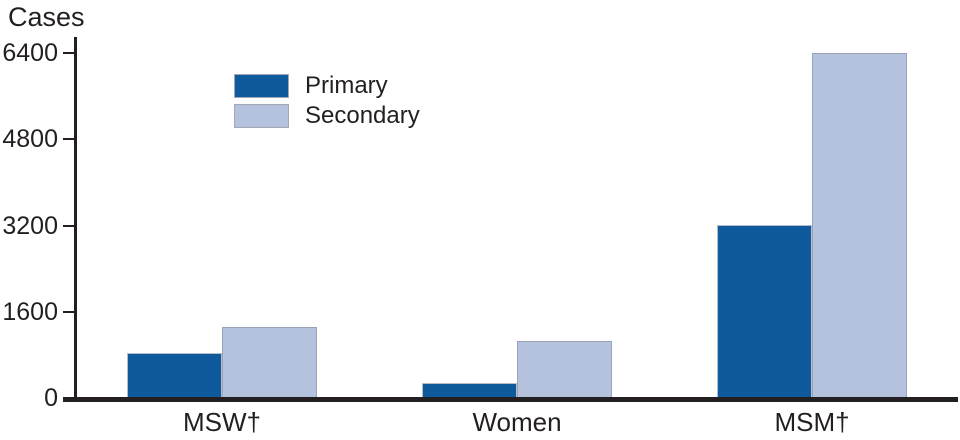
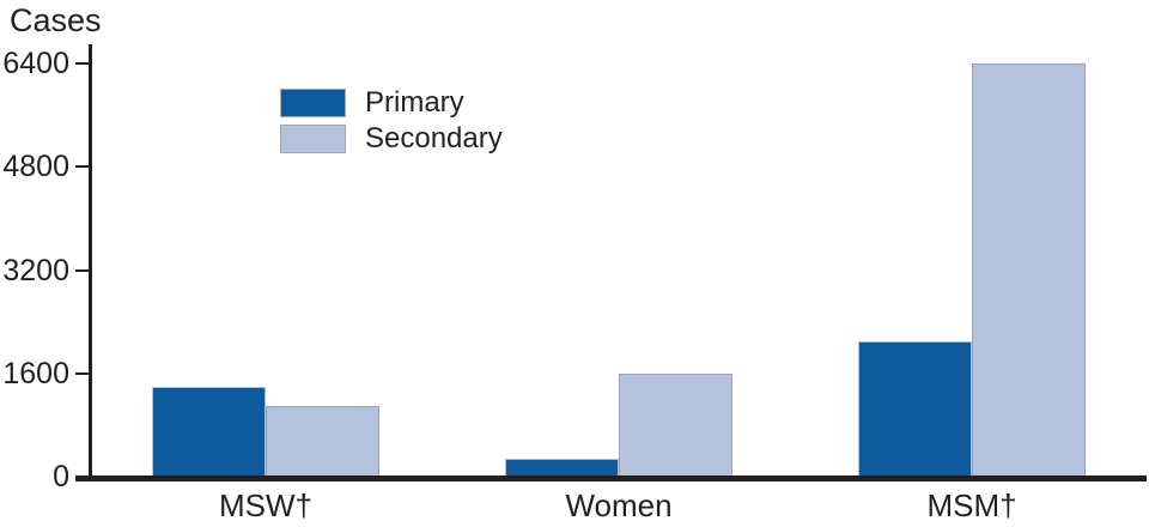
Primary/MSW†: 800 -> 1400
Secondary/MSW†: 1300 -> 1100
Secondary/Women: 1100 -> 1600
Primary/MSM†: 3200 -> 2100
